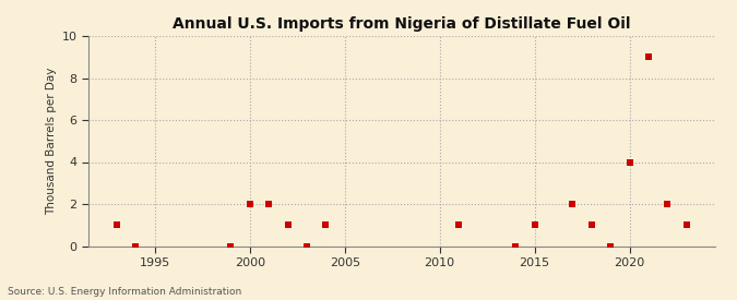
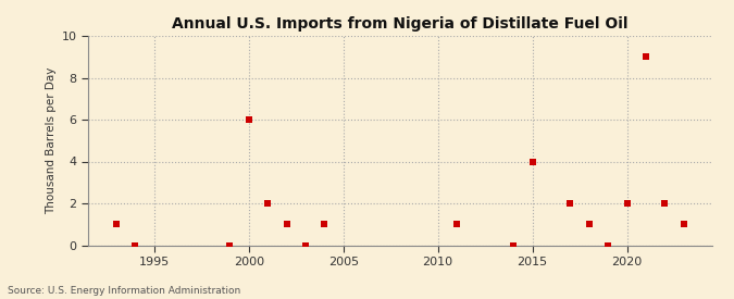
2000: 2 -> 6
2015: 1 -> 4
2020: 4 -> 2
